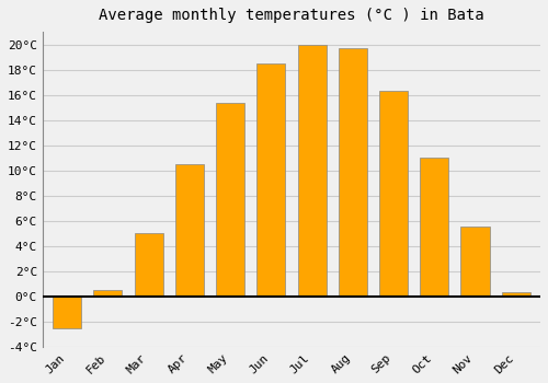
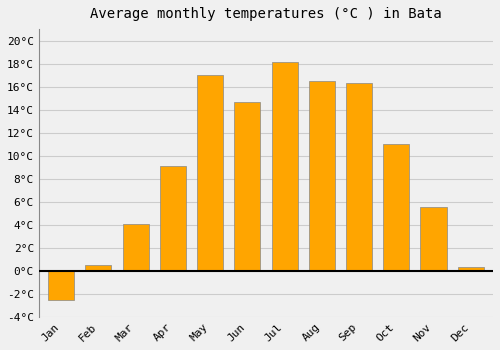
Mar: 5.0°C -> 4.1°C
Apr: 10.5°C -> 9.1°C
May: 15.4°C -> 17.0°C
Jun: 18.5°C -> 14.7°C
Jul: 20.0°C -> 18.1°C
Aug: 19.7°C -> 16.5°C
